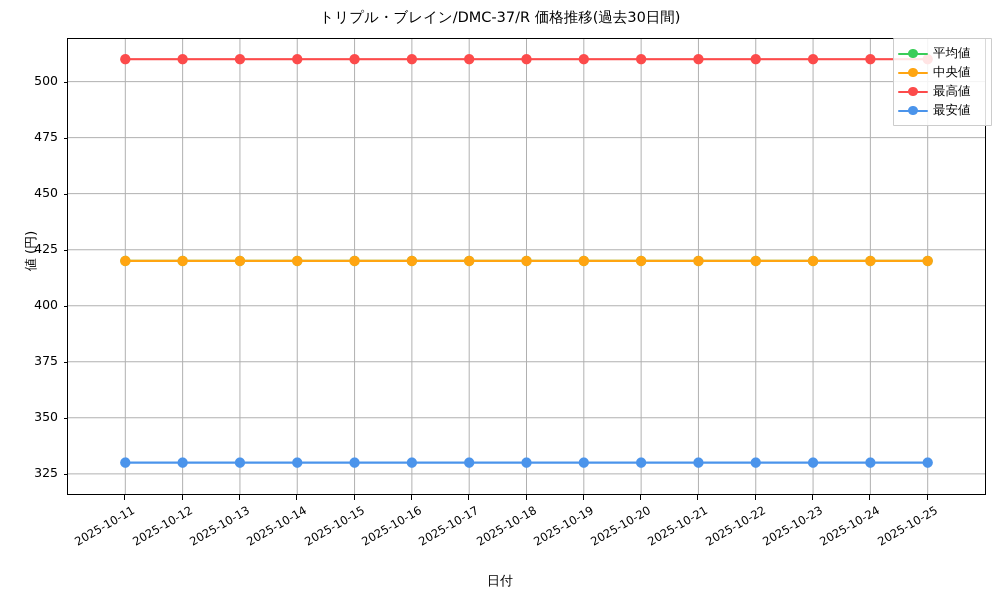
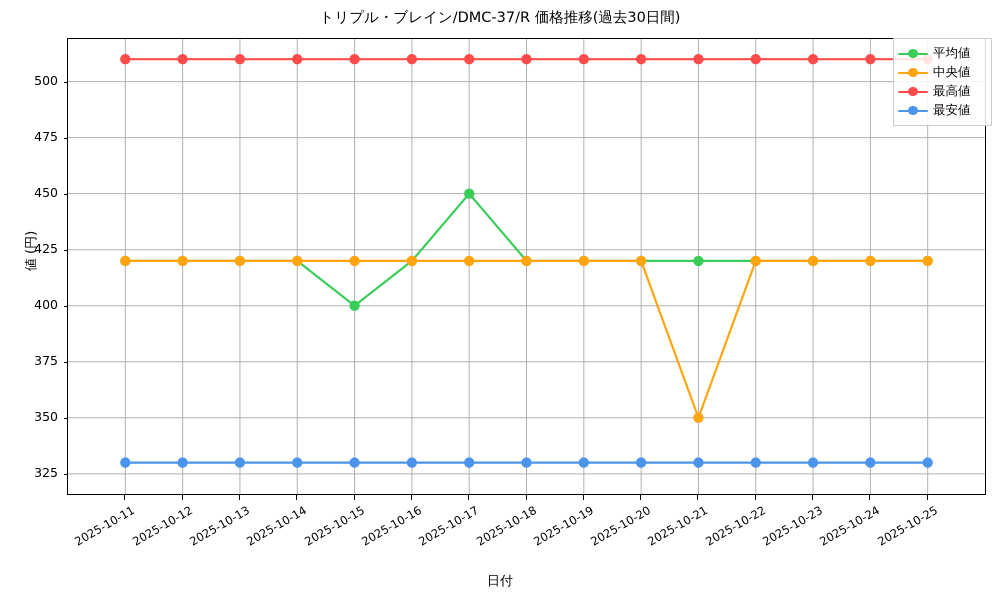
平均値/2025-10-15: 420 -> 400
平均値/2025-10-17: 420 -> 450
中央値/2025-10-21: 420 -> 350
